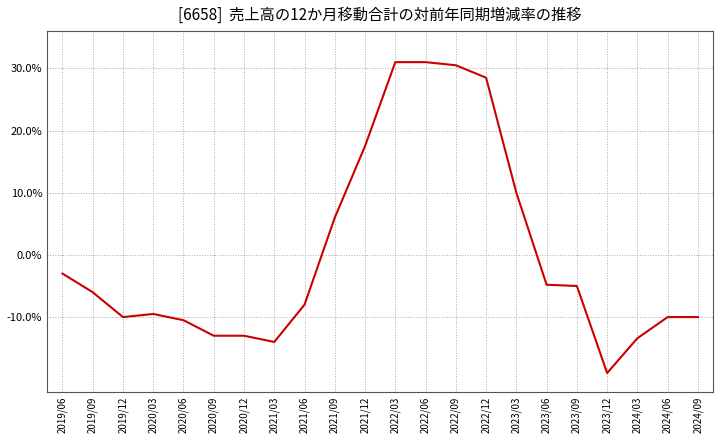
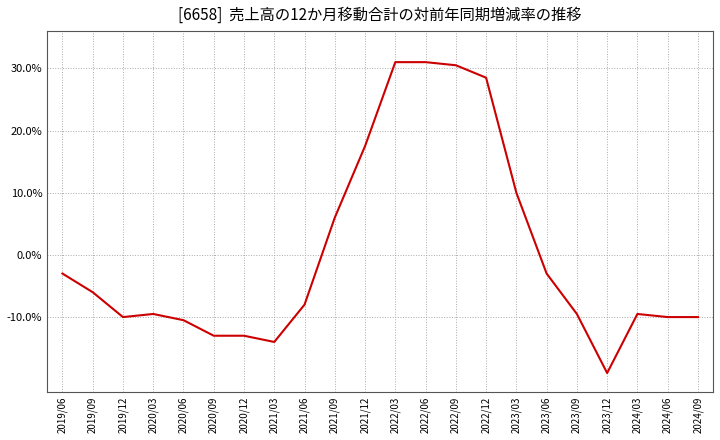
2023/06: -4.8% -> -3.0%
2023/09: -5.0% -> -9.5%
2024/03: -13.4% -> -9.5%
